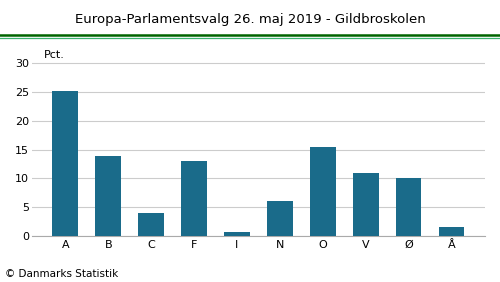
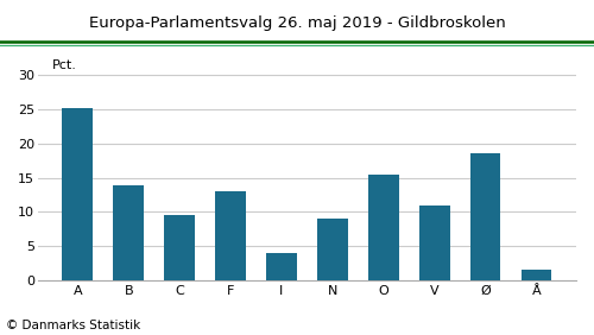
C: 3.9 -> 9.6
I: 0.7 -> 4.0
N: 6.1 -> 9.0
Ø: 10.1 -> 18.6
